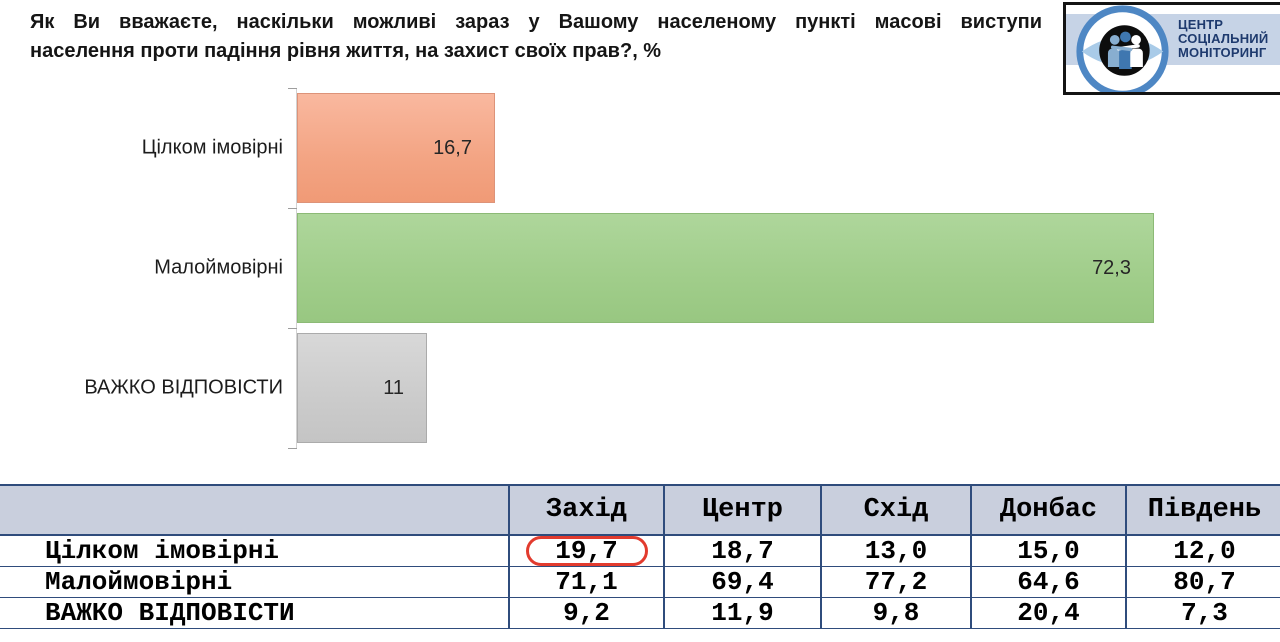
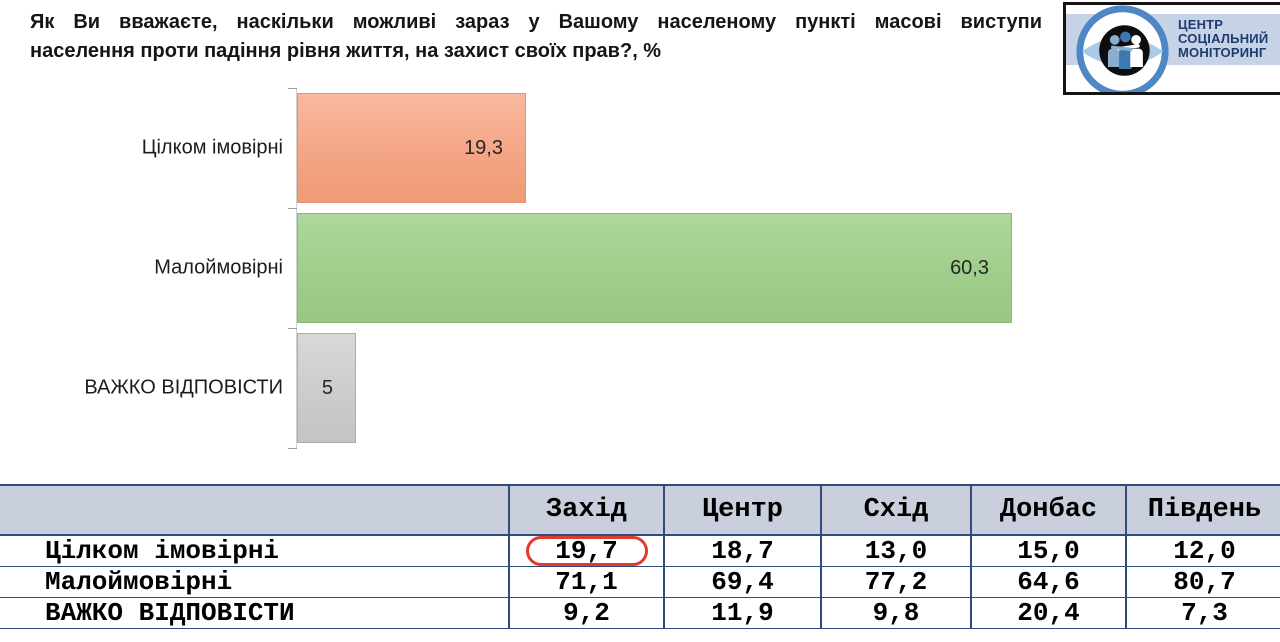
Цілком імовірні: 16,7 -> 19,3
Малоймовірні: 72,3 -> 60,3
ВАЖКО ВІДПОВІСТИ: 11 -> 5
